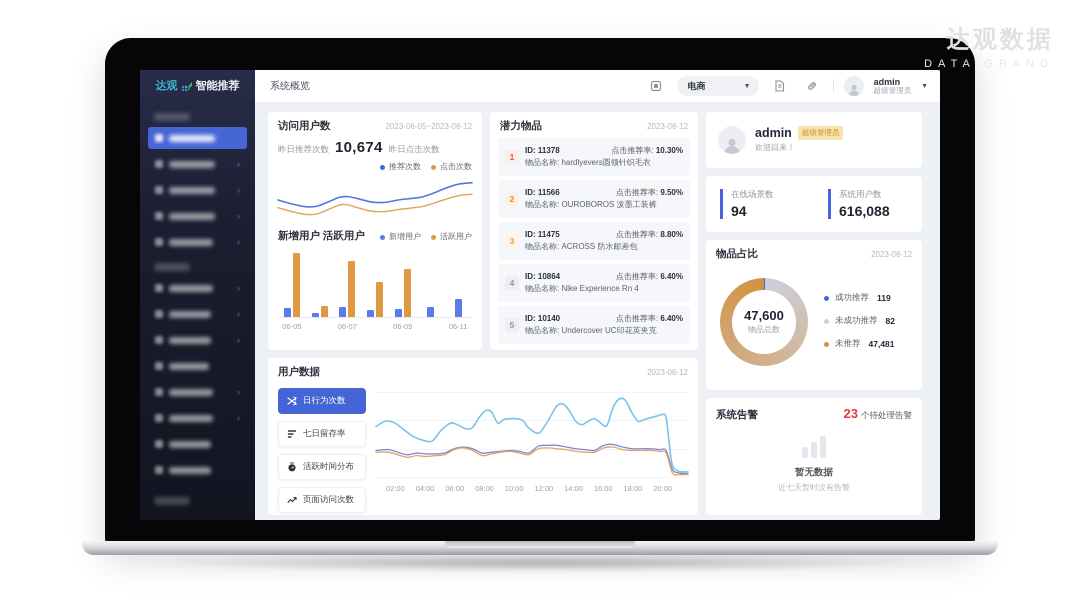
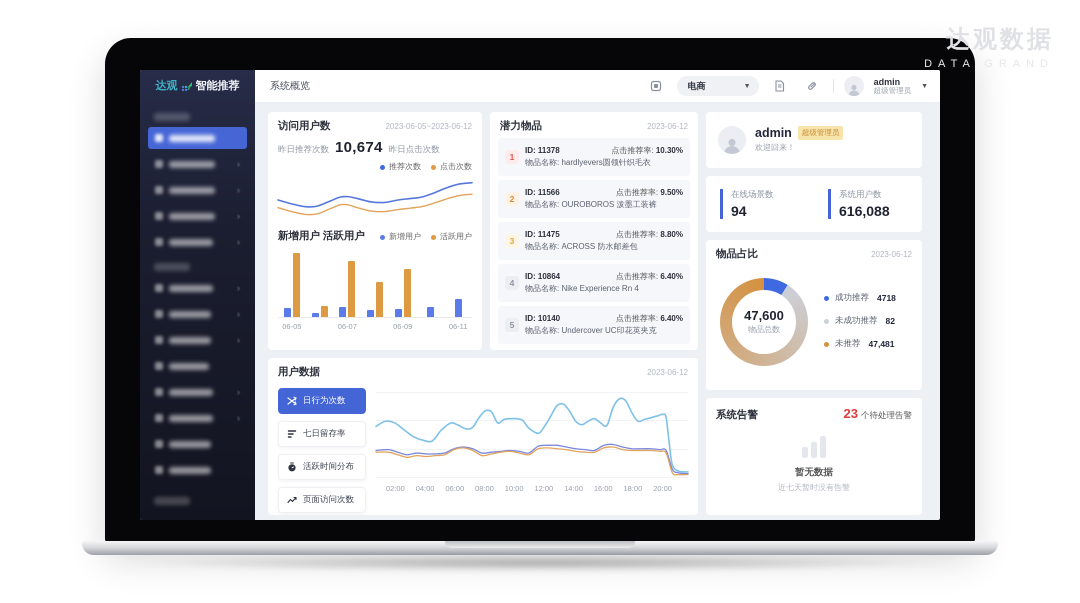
物品占比/成功推荐: 119 -> 4718
